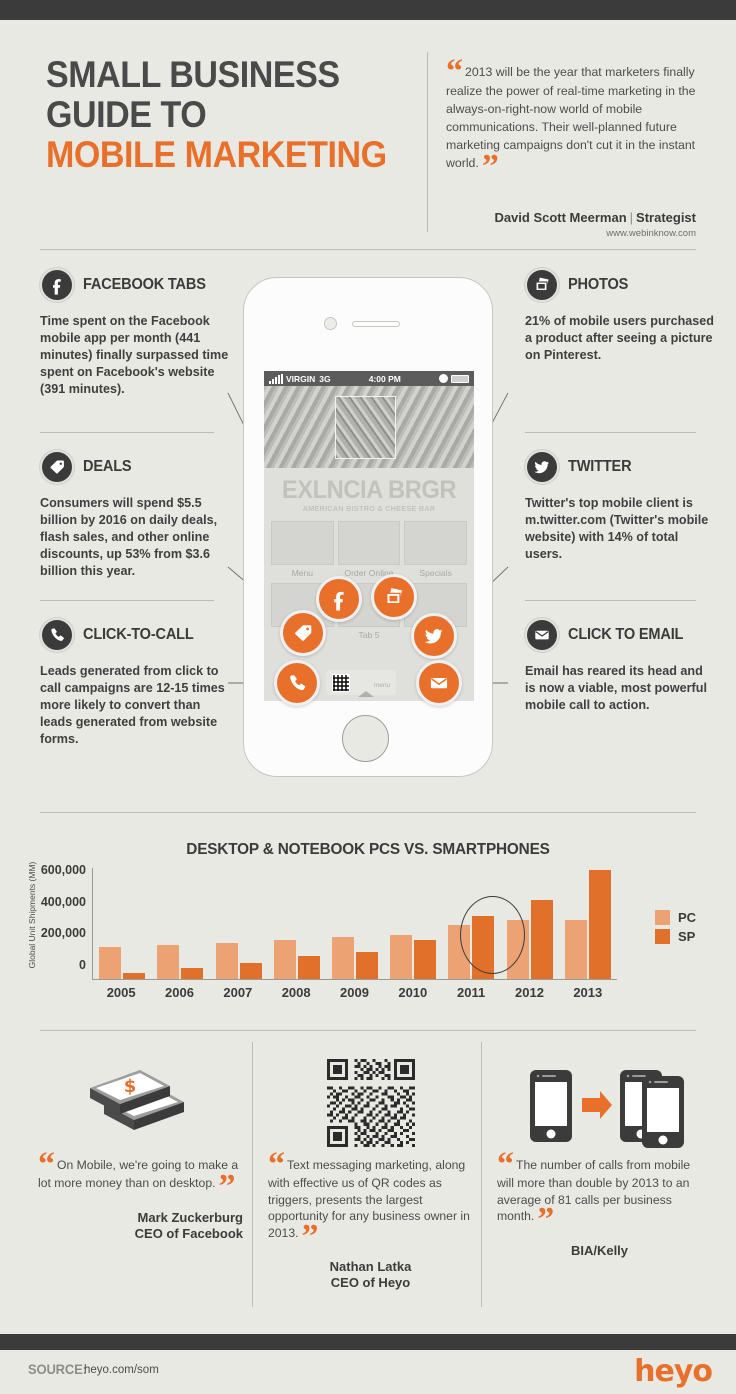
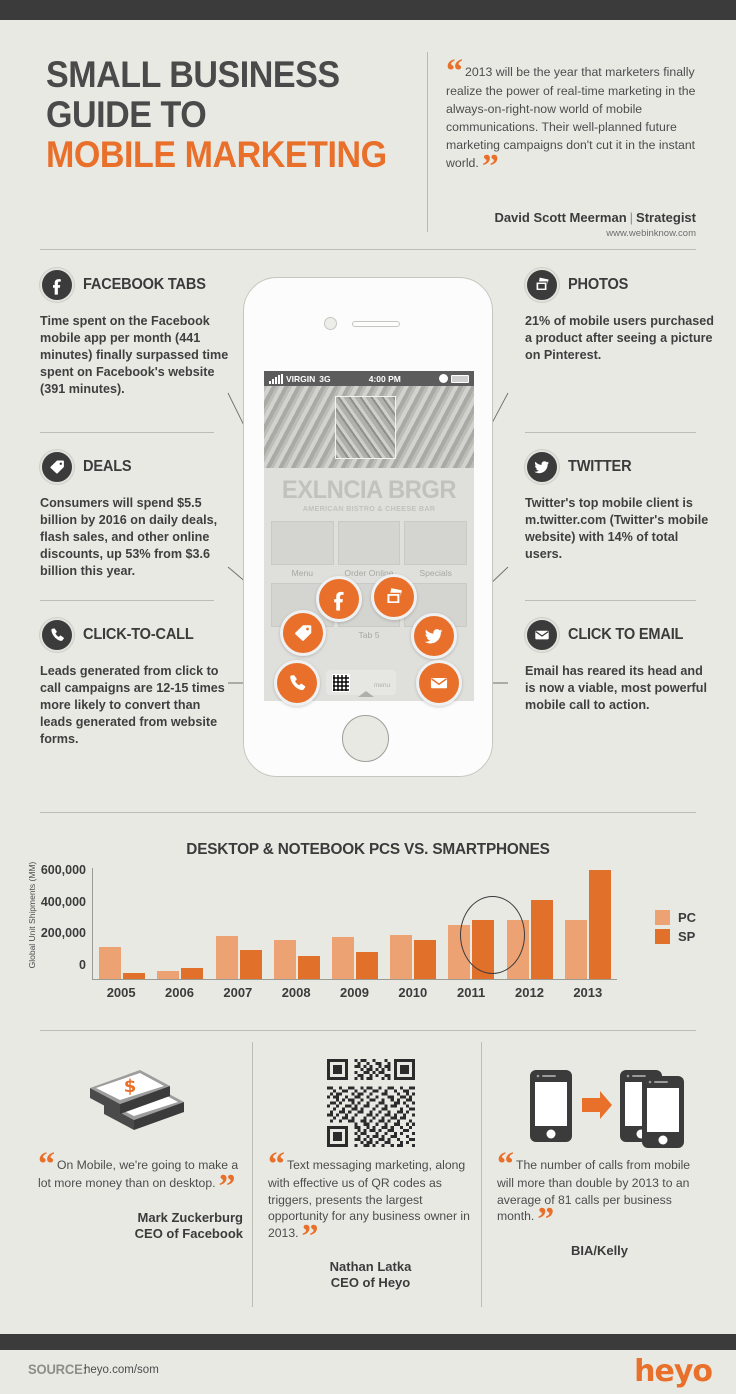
PC/2006: 210000 -> 50000
PC/2007: 230000 -> 270000
SP/2007: 100000 -> 180000
SP/2011: 400000 -> 370000
